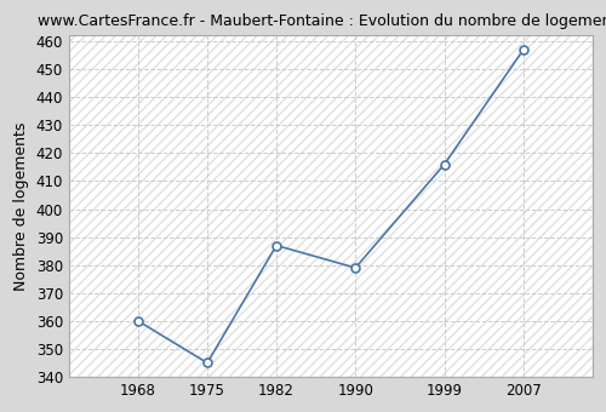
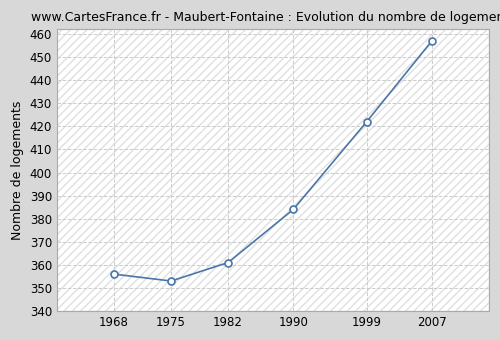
1968: 360 -> 356
1975: 345 -> 353
1982: 387 -> 361
1990: 379 -> 384
1999: 416 -> 422
